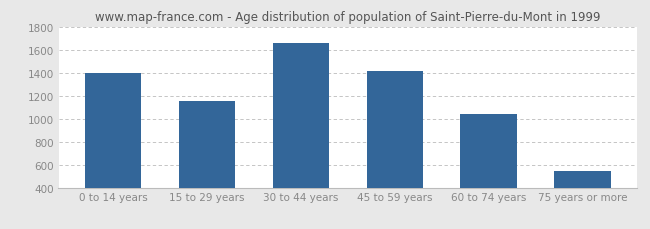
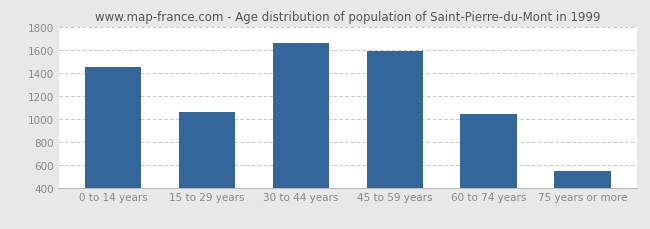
0 to 14 years: 1400 -> 1450
15 to 29 years: 1150 -> 1060
45 to 59 years: 1410 -> 1590
